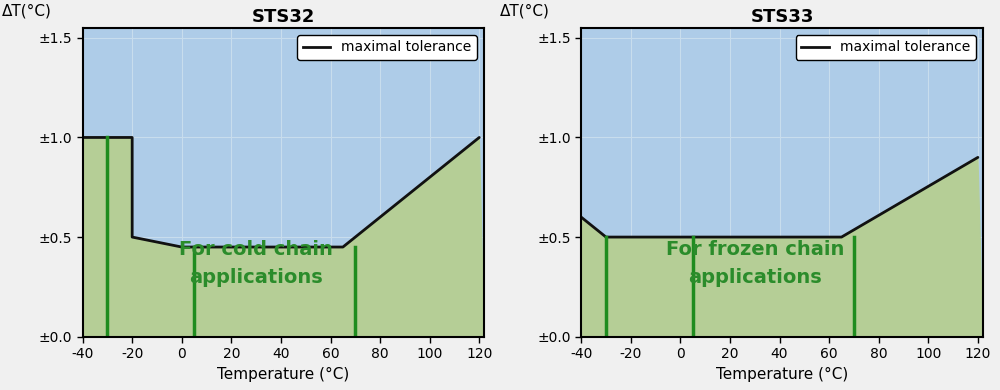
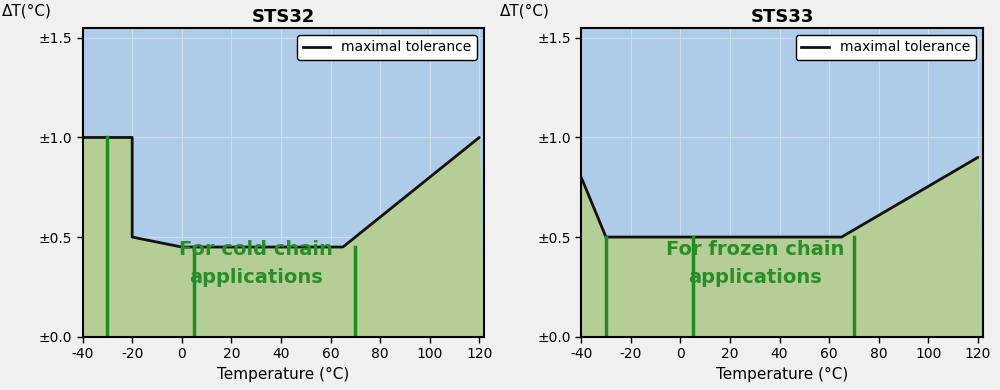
STS33/-40: ±0.6 -> ±0.8
